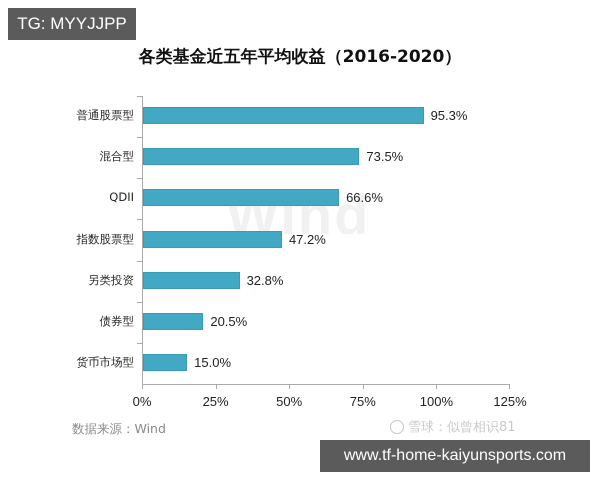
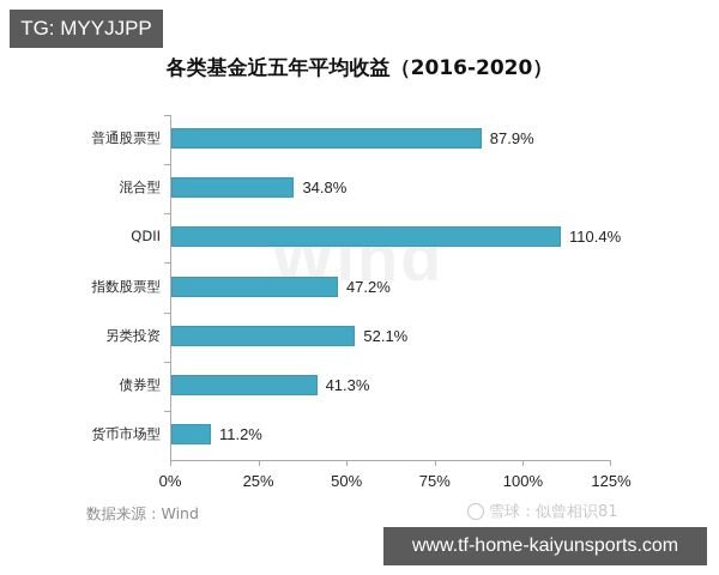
普通股票型: 95.3% -> 87.9%
混合型: 73.5% -> 34.8%
QDII: 66.6% -> 110.4%
另类投资: 32.8% -> 52.1%
债券型: 20.5% -> 41.3%
货币市场型: 15.0% -> 11.2%
